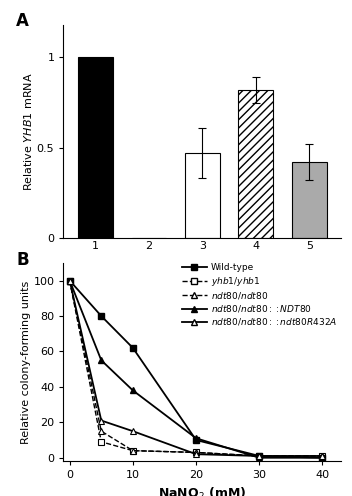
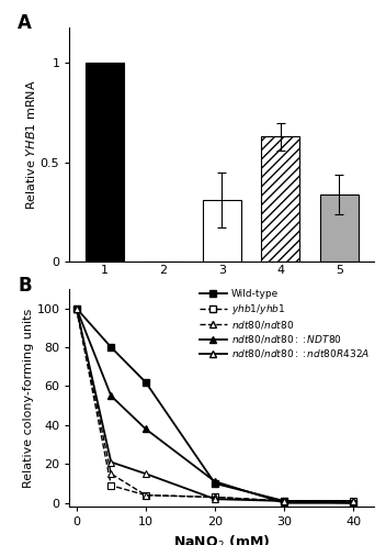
3: 0.47 -> 0.31
4: 0.82 -> 0.63
5: 0.42 -> 0.34
